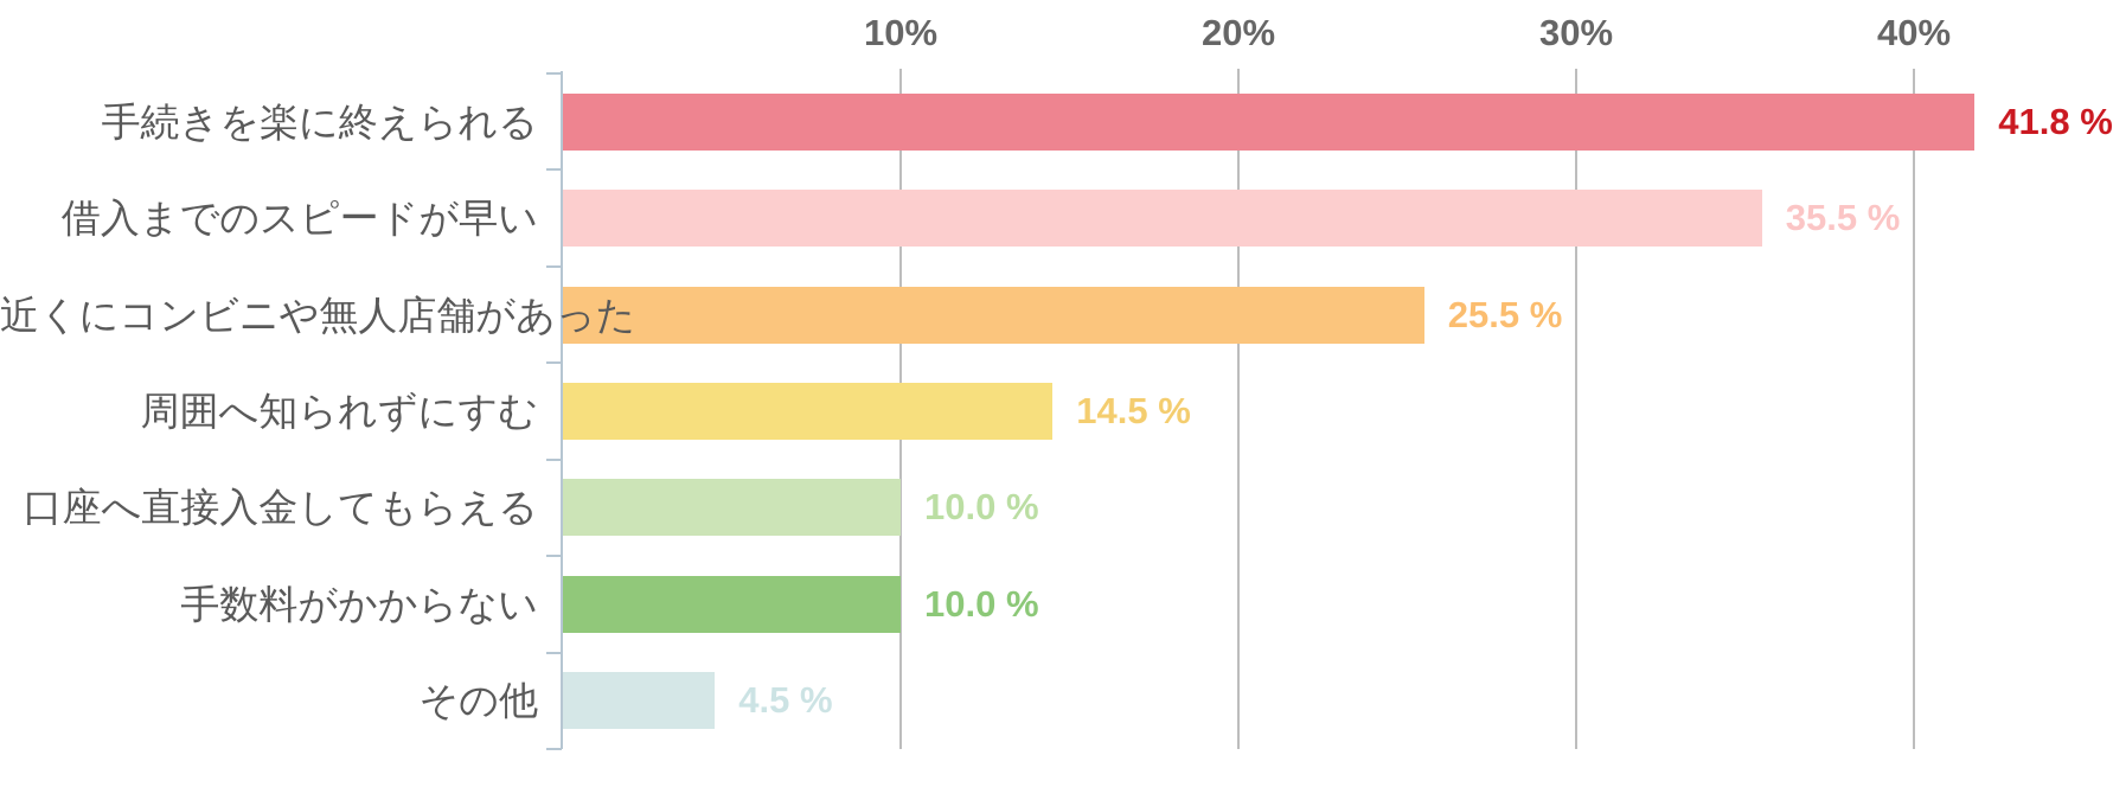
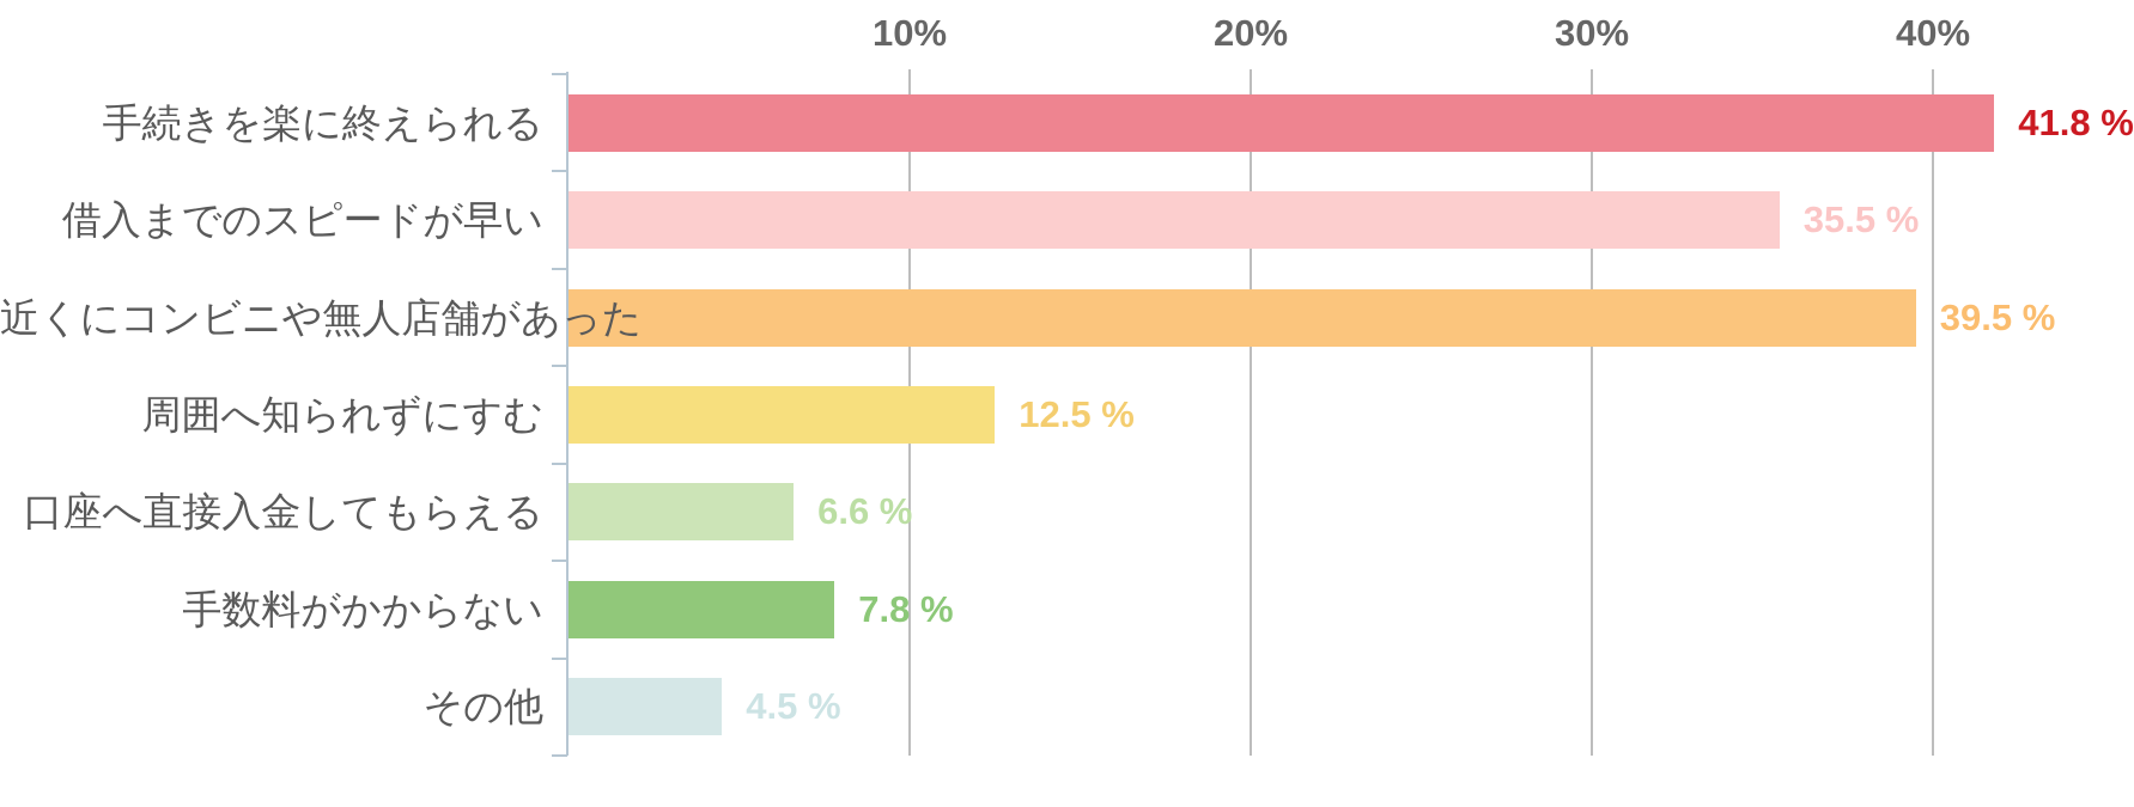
近くにコンビニや無人店舗があった: 25.5 -> 39.5
周囲へ知られずにすむ: 14.5 -> 12.5
口座へ直接入金してもらえる: 10.0 -> 6.6
手数料がかからない: 10.0 -> 7.8
